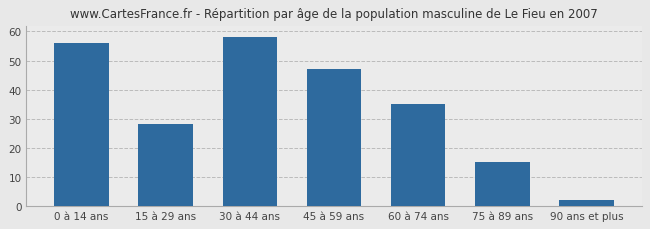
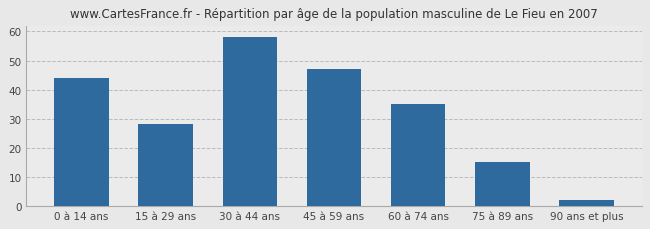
0 à 14 ans: 56 -> 44
